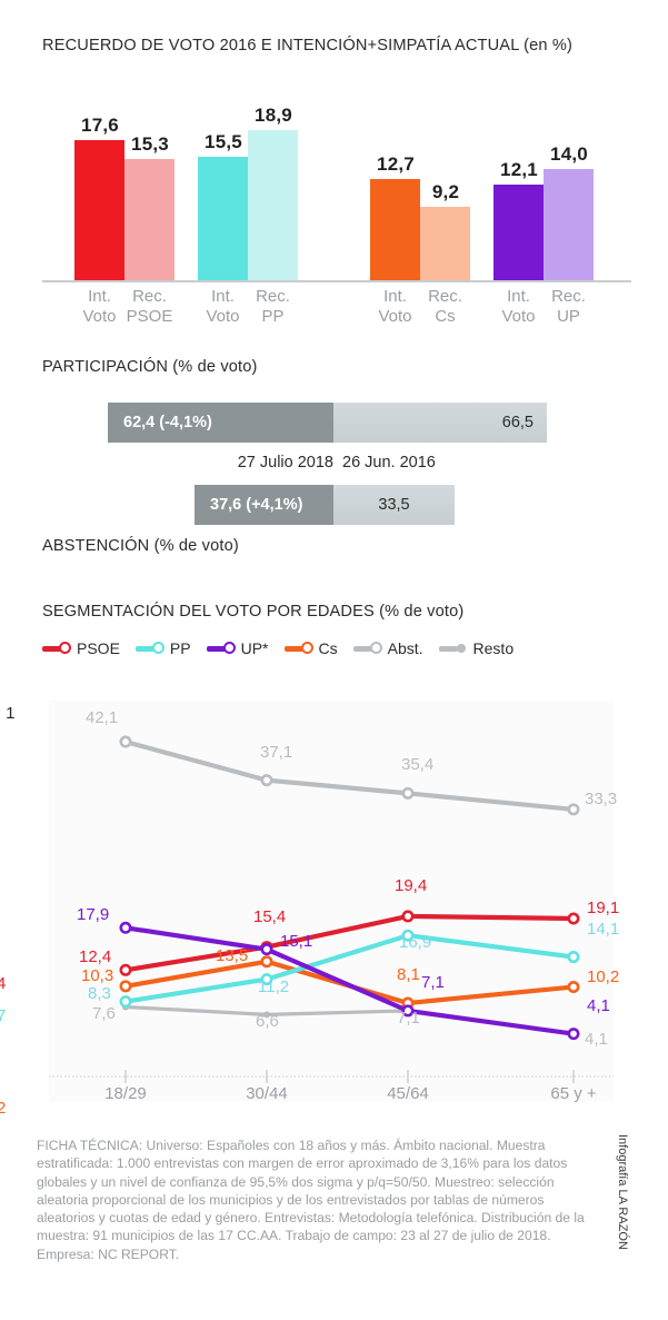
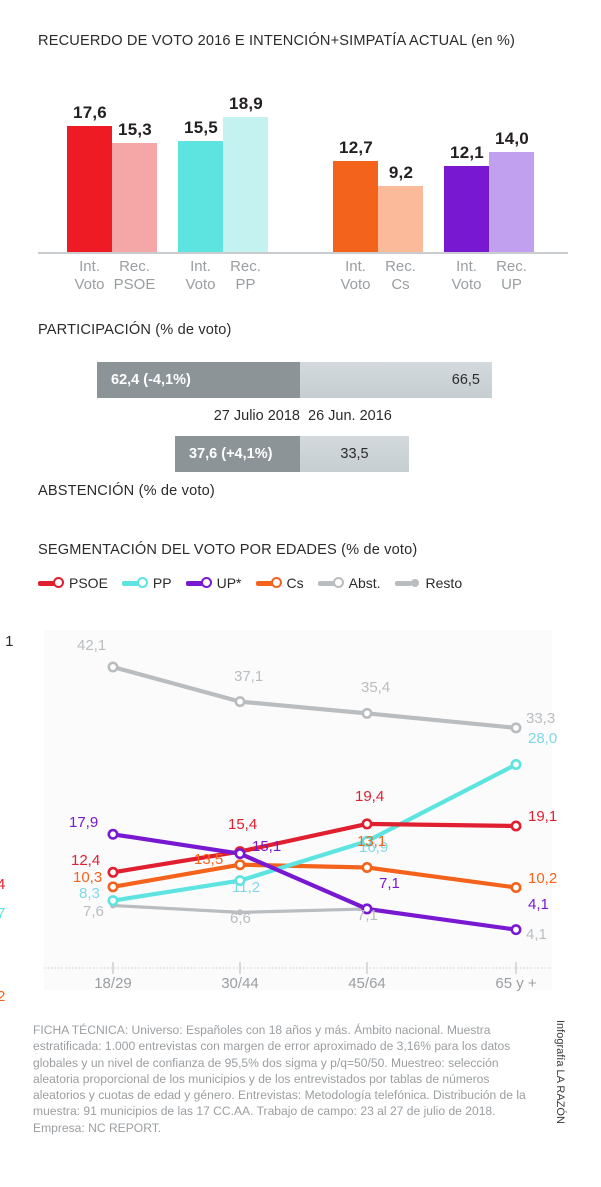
Cs/45/64: 8,1 -> 13,1
PP/65 y +: 14,1 -> 28,0
